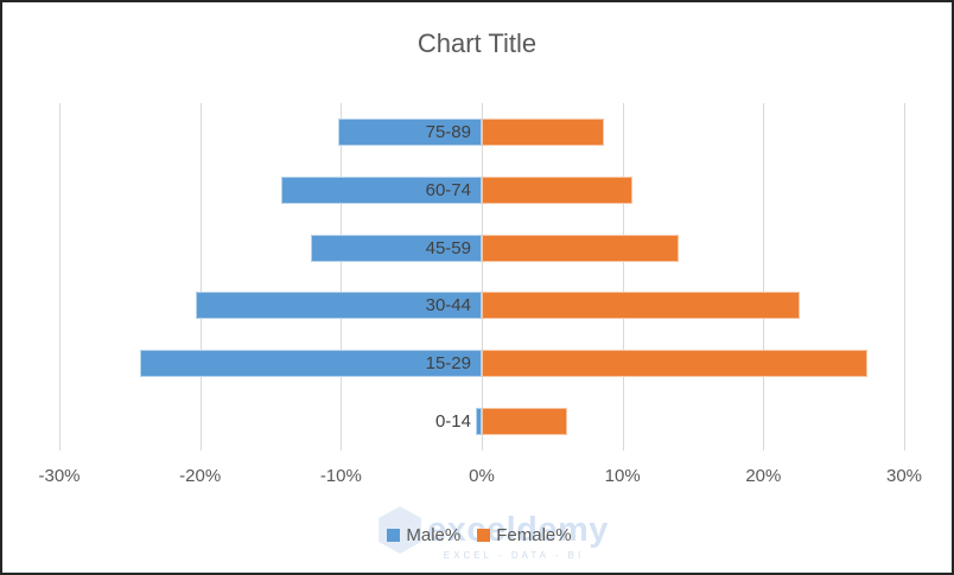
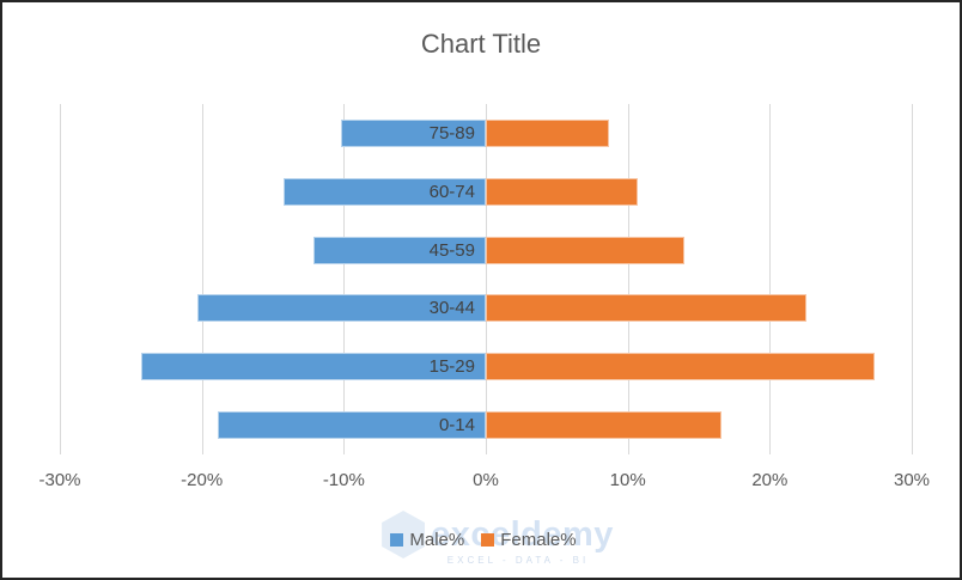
Male%/0-14: 0.4% -> 18.9%
Female%/0-14: 6.1% -> 16.6%
